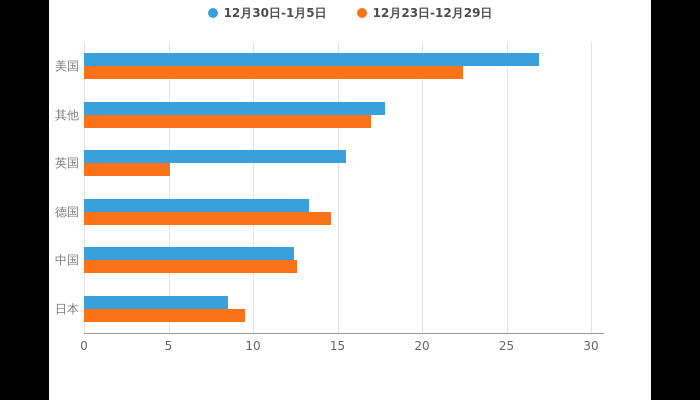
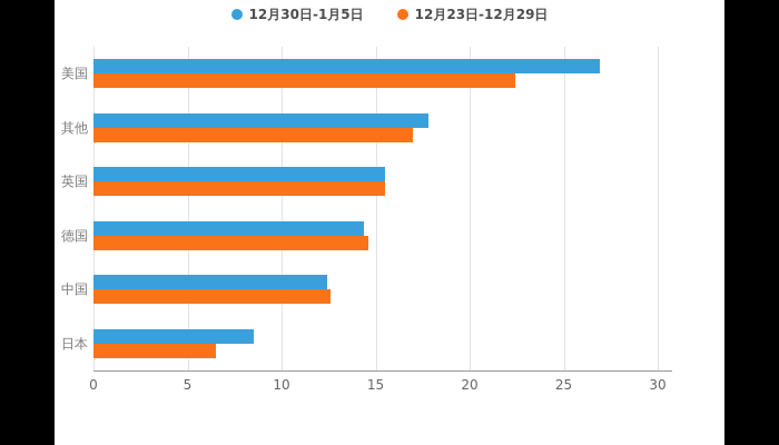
12月23日-12月29日/英国: 5.1 -> 15.5
12月30日-1月5日/德国: 13.3 -> 14.4
12月23日-12月29日/日本: 9.5 -> 6.5
